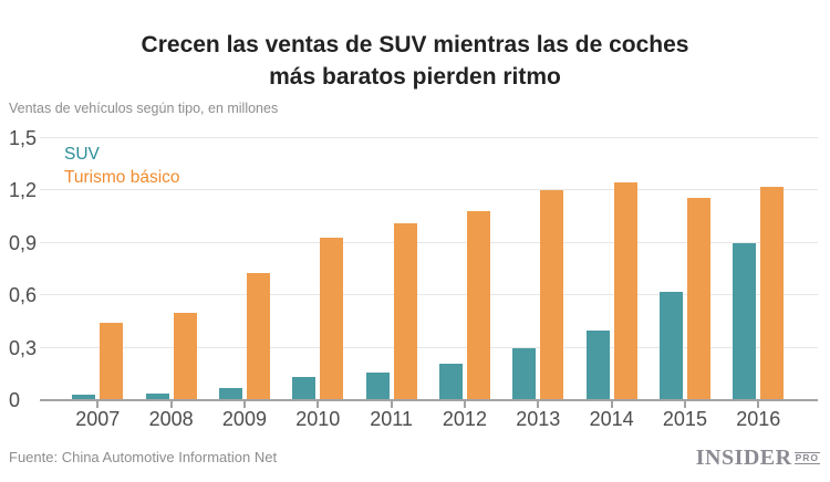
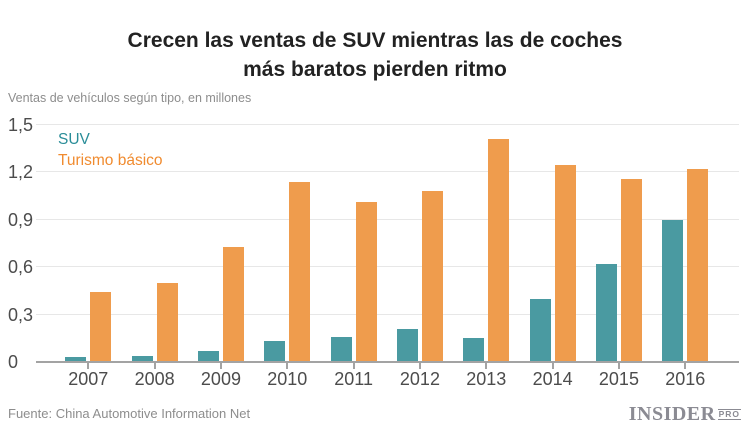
Turismo básico/2010: 0,93 -> 1,14
SUV/2013: 0,30 -> 0,15
Turismo básico/2013: 1,20 -> 1,41
